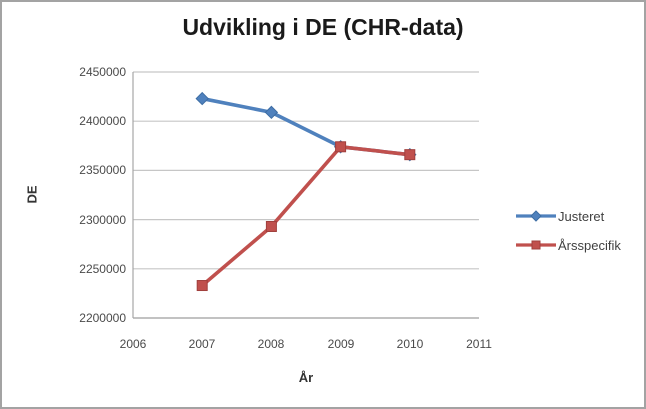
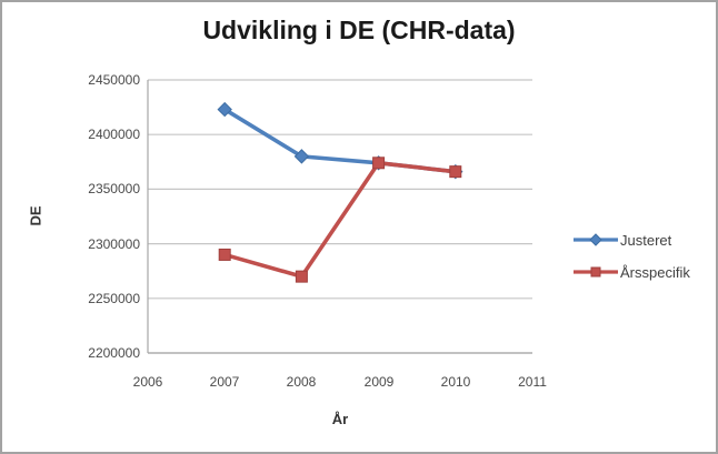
Årsspecifik/2007: 2230000 -> 2290000
Justeret/2008: 2410000 -> 2380000
Årsspecifik/2008: 2290000 -> 2270000
